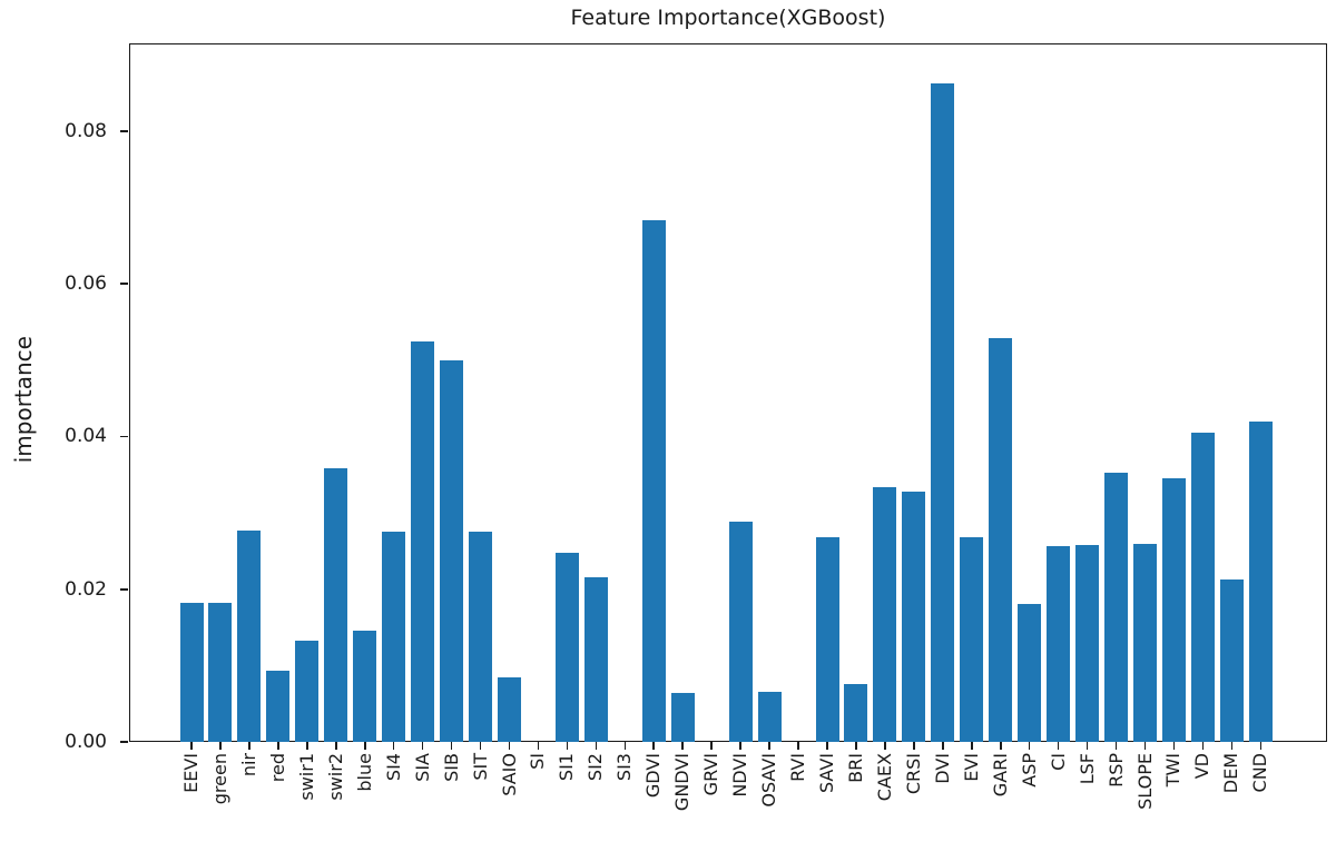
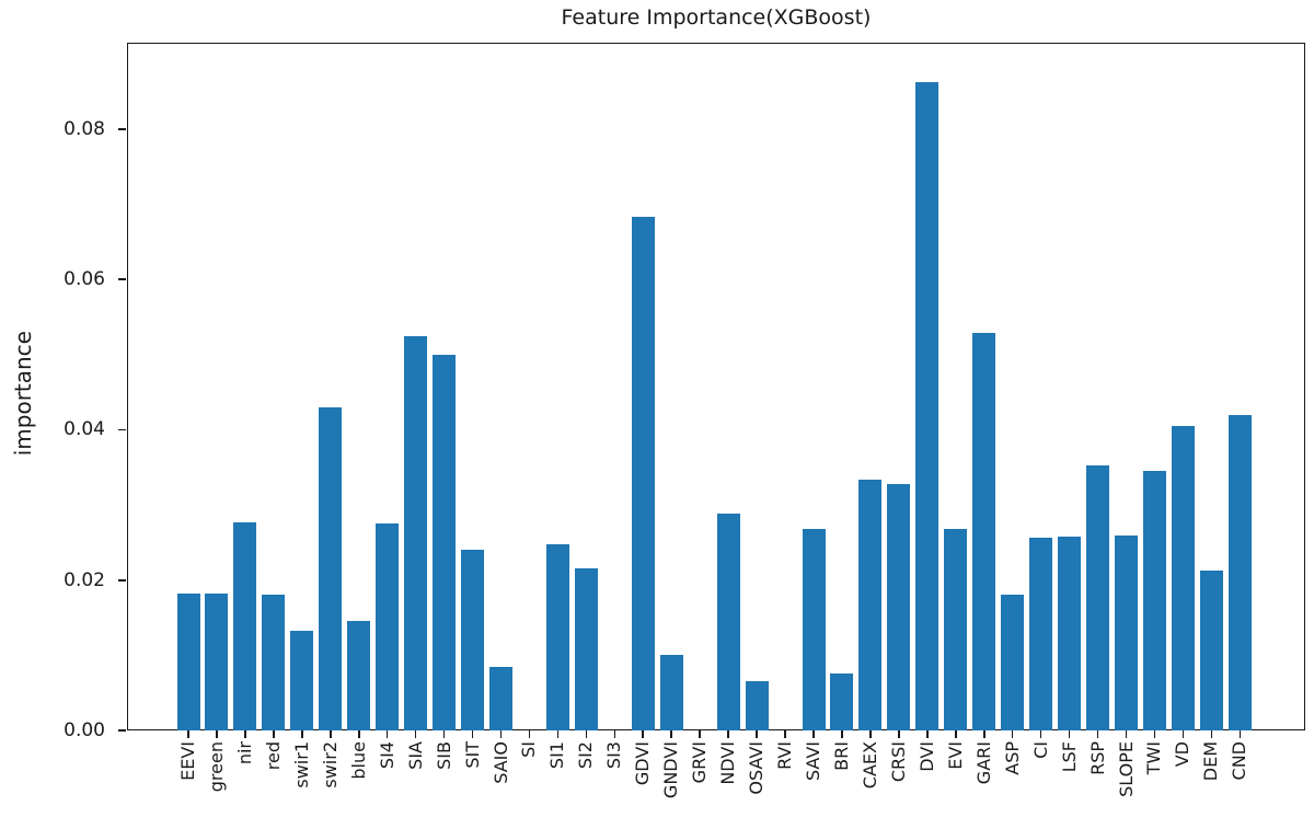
red: 0.009 -> 0.018
swir2: 0.036 -> 0.043
SIT: 0.028 -> 0.024
GNDVI: 0.006 -> 0.010
